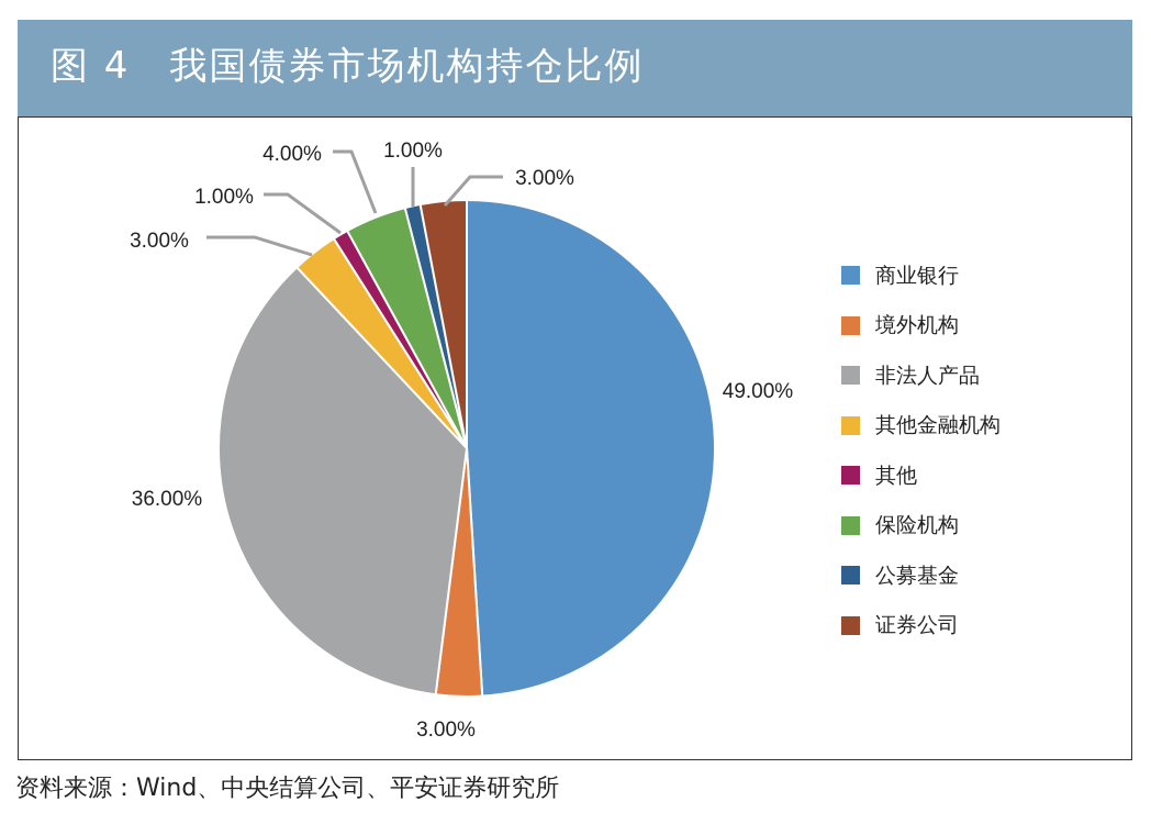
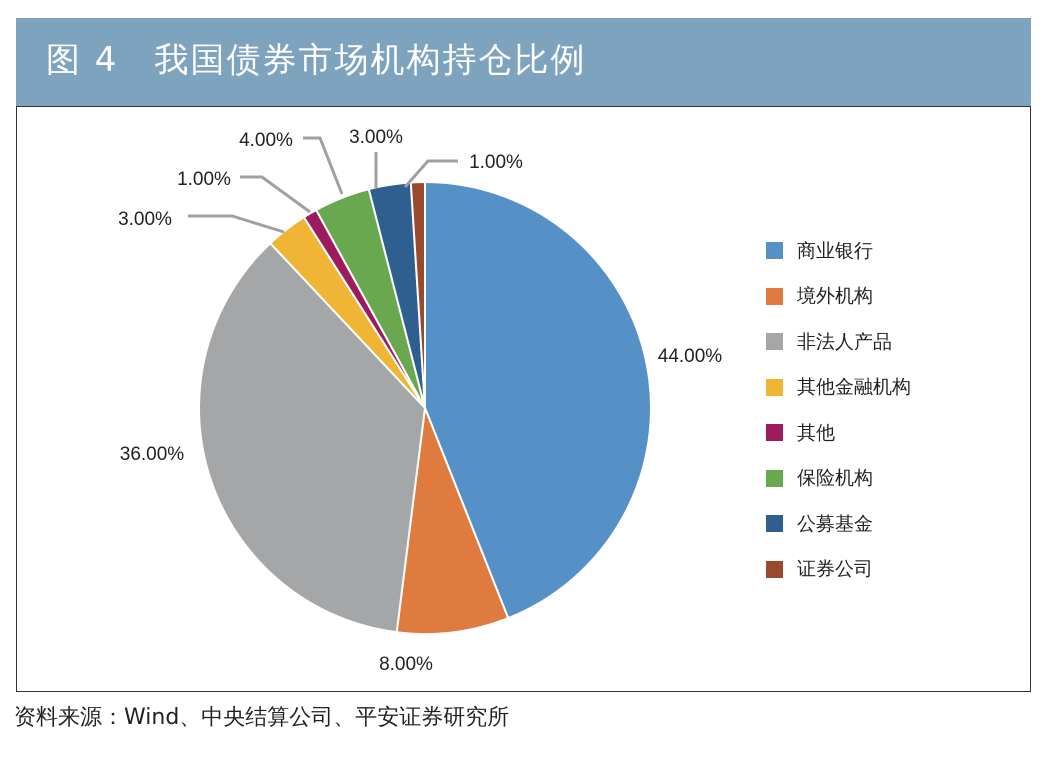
商业银行: 49.00% -> 44.00%
境外机构: 3.00% -> 8.00%
公募基金: 1.00% -> 3.00%
证券公司: 3.00% -> 1.00%
